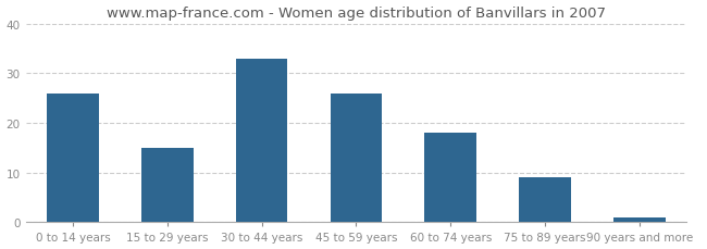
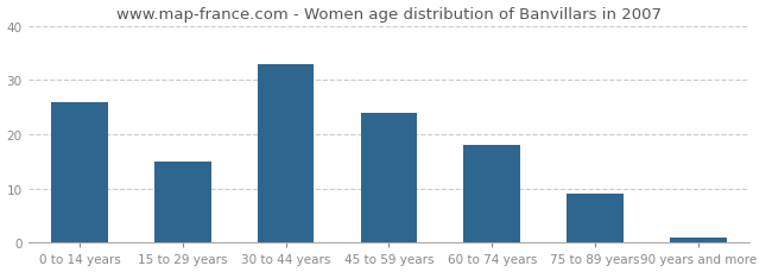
45 to 59 years: 26 -> 24
